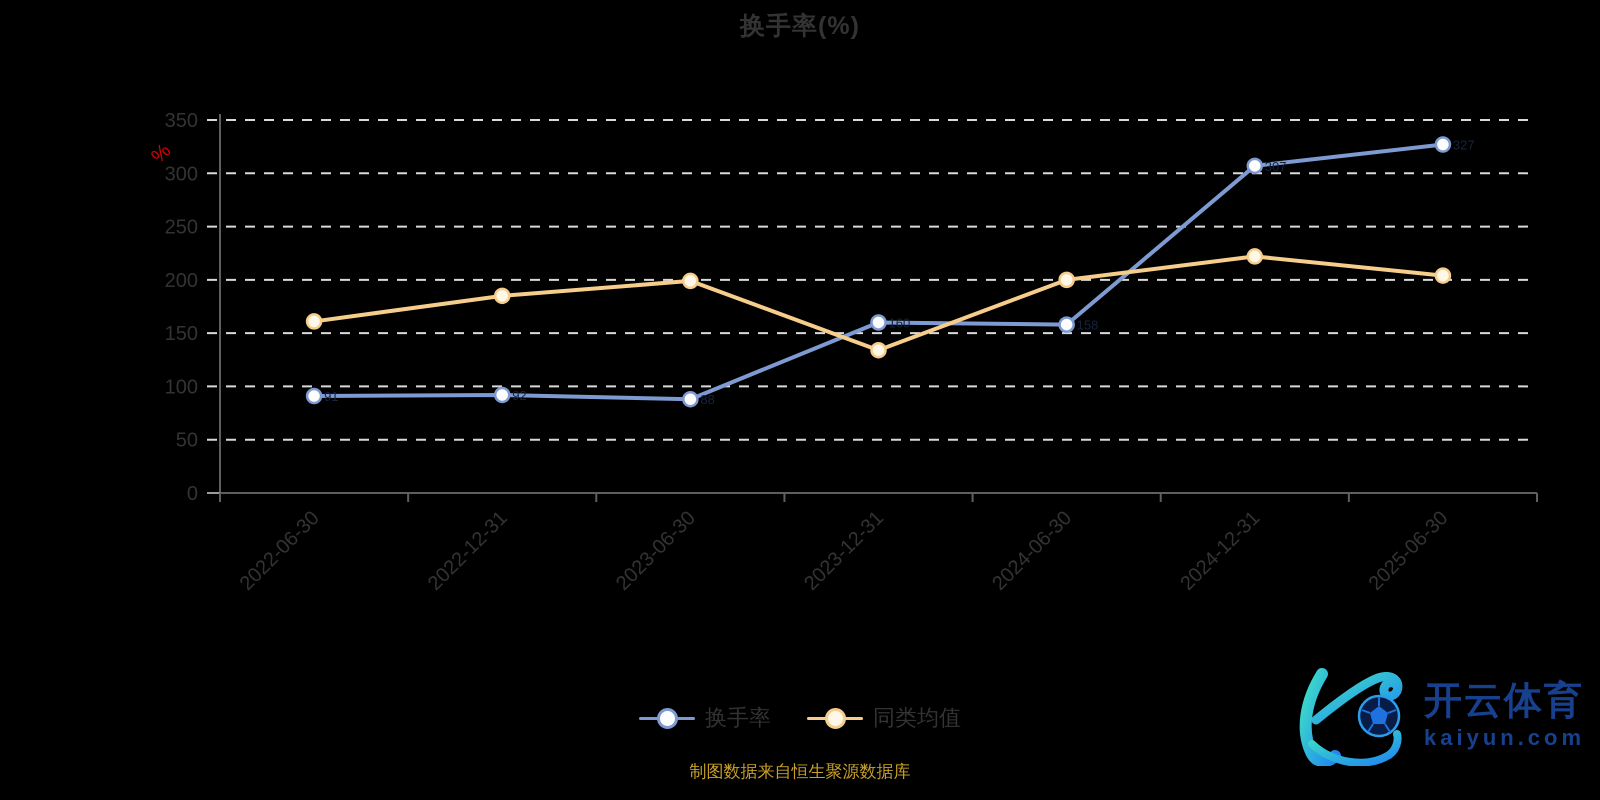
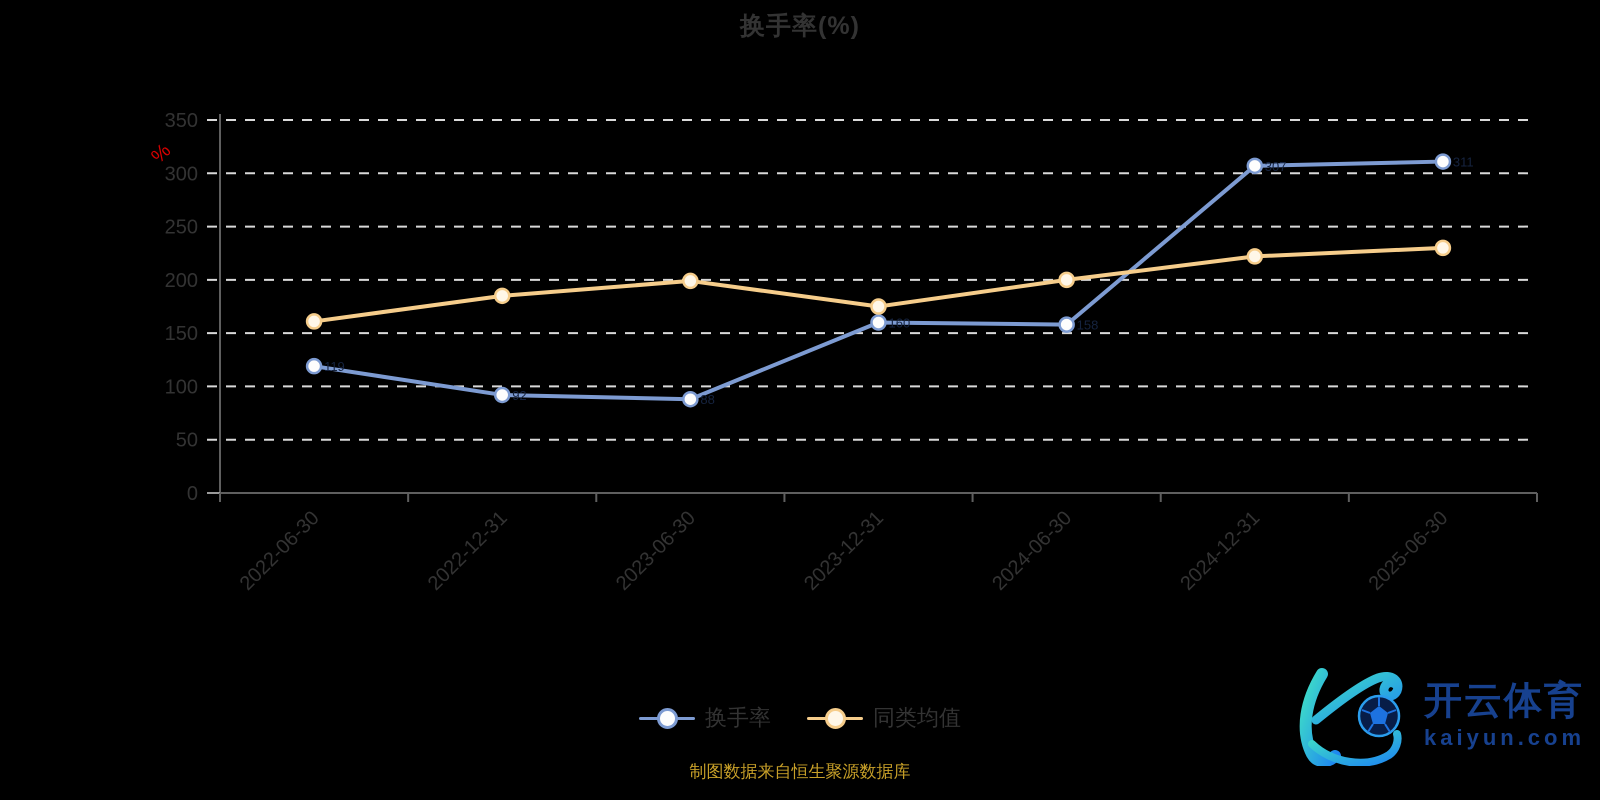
换手率/2022-06-30: 91 -> 119
同类均值/2023-12-31: 134 -> 175
换手率/2025-06-30: 327 -> 311
同类均值/2025-06-30: 204 -> 230
